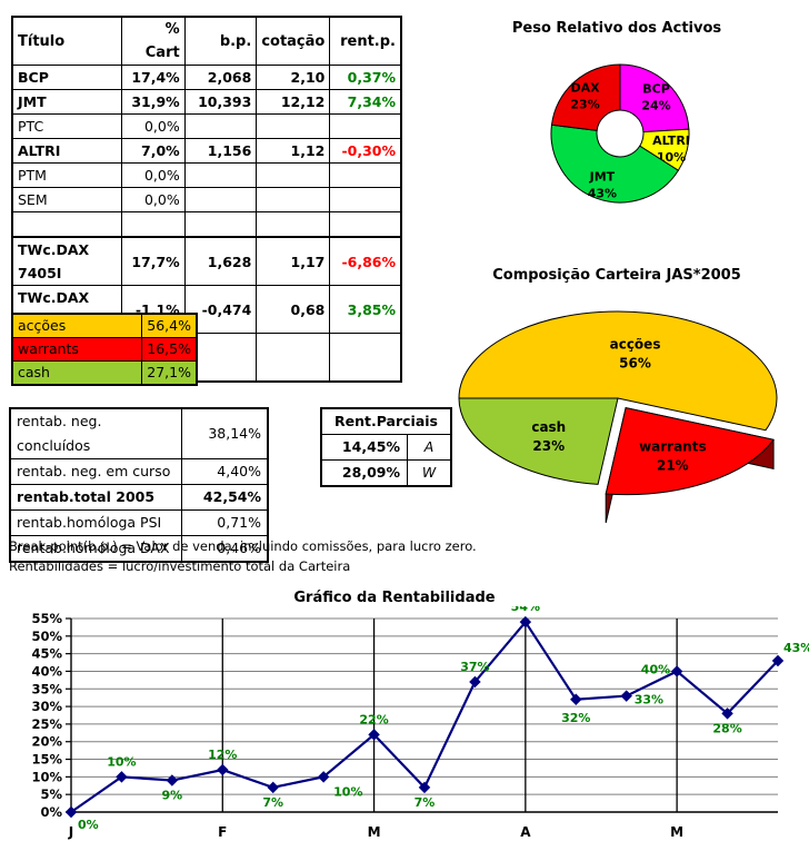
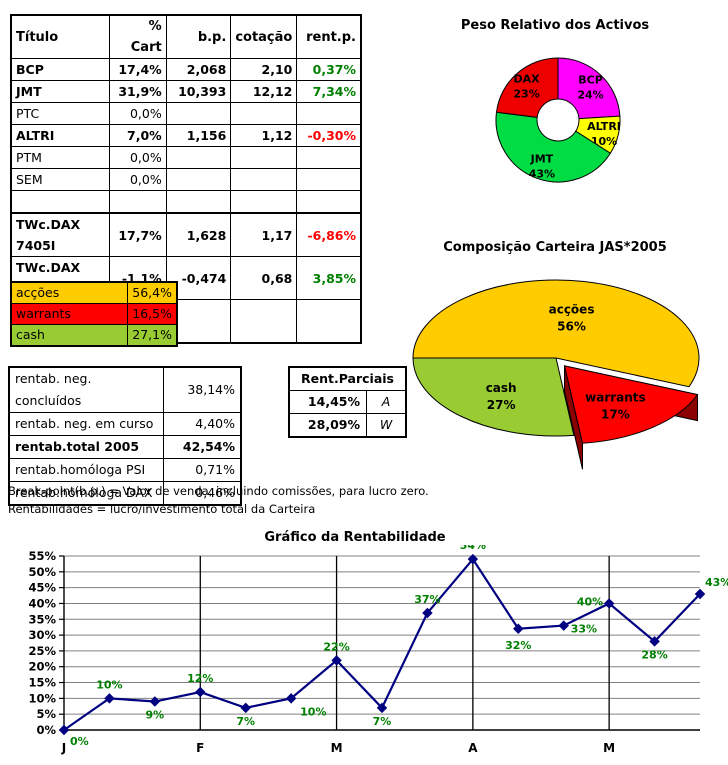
Composição Carteira JAS*2005/warrants: 21% -> 17%
Composição Carteira JAS*2005/cash: 23% -> 27%
